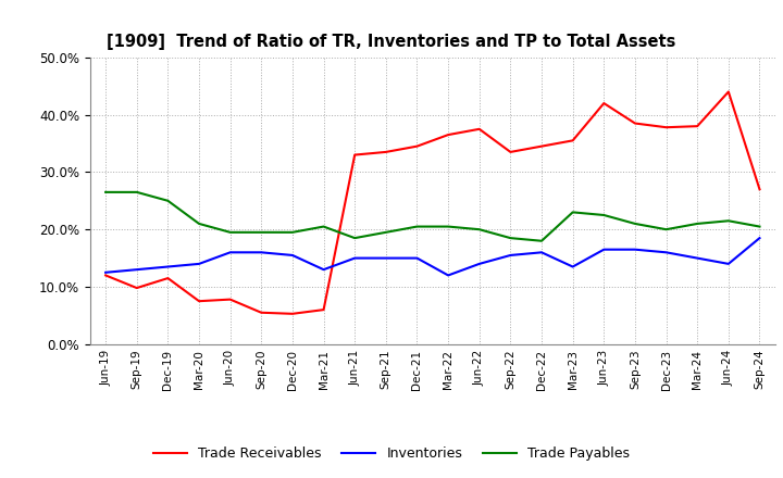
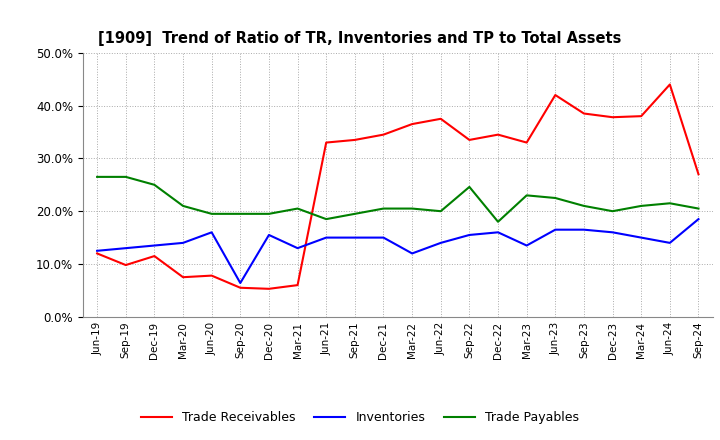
Inventories/Sep-20: 16.0% -> 6.4%
Trade Payables/Sep-22: 18.5% -> 24.6%
Trade Receivables/Mar-23: 35.5% -> 33.0%
